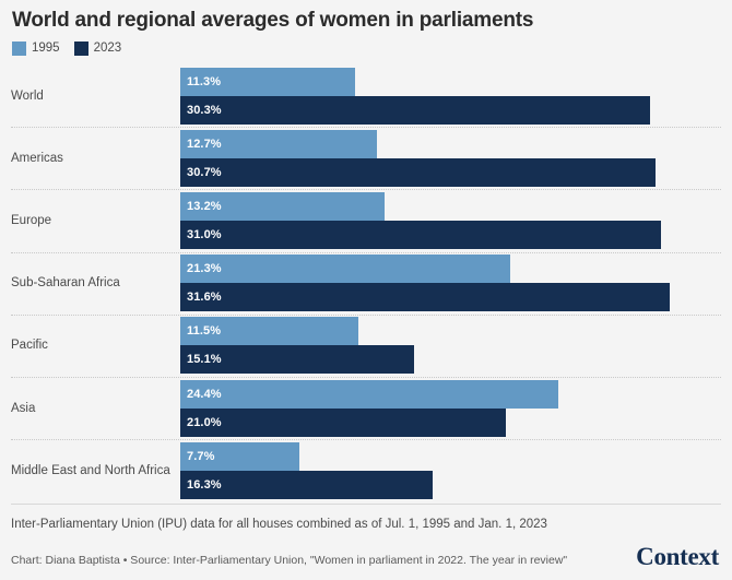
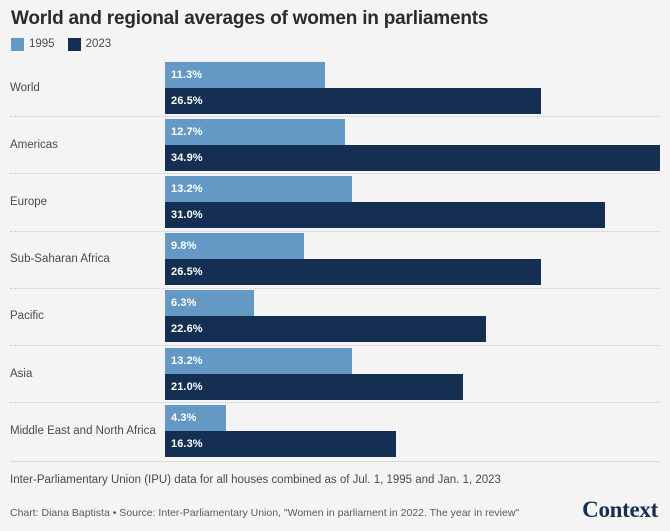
2023/World: 30.3% -> 26.5%
2023/Americas: 30.7% -> 34.9%
1995/Sub-Saharan Africa: 21.3% -> 9.8%
2023/Sub-Saharan Africa: 31.6% -> 26.5%
1995/Pacific: 11.5% -> 6.3%
2023/Pacific: 15.1% -> 22.6%
1995/Asia: 24.4% -> 13.2%
1995/Middle East and North Africa: 7.7% -> 4.3%
